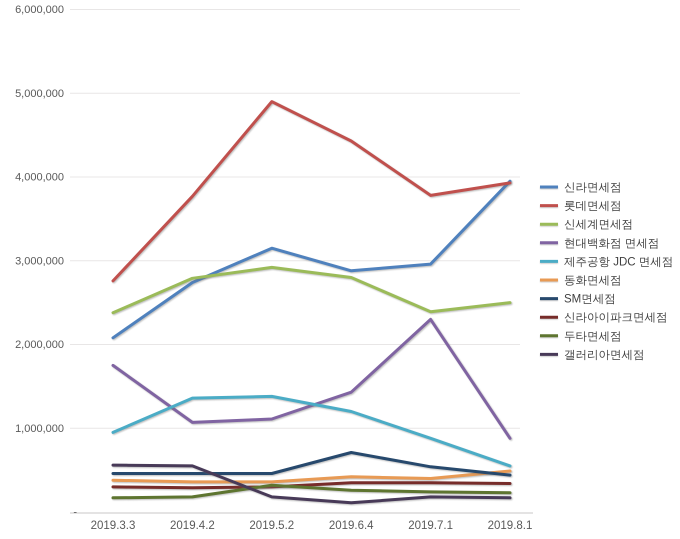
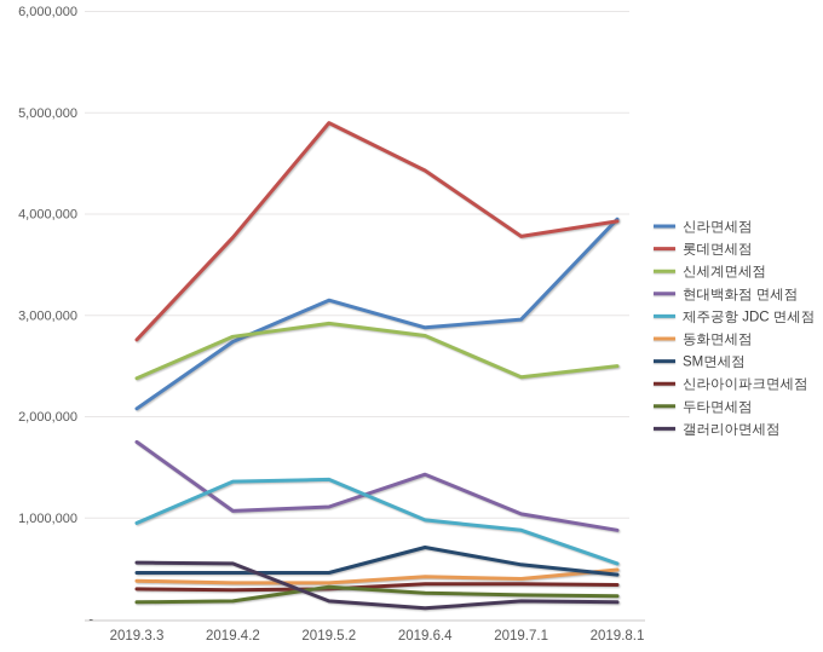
제주공항 JDC 면세점/2019.6.4: 1200000 -> 1000000
현대백화점 면세점/2019.7.1: 2300000 -> 1000000
